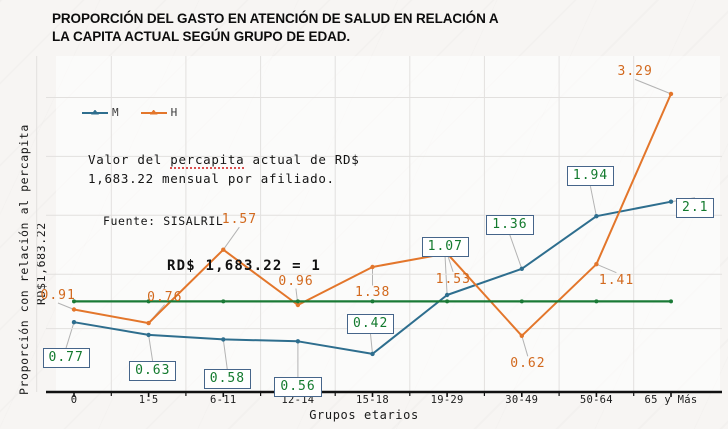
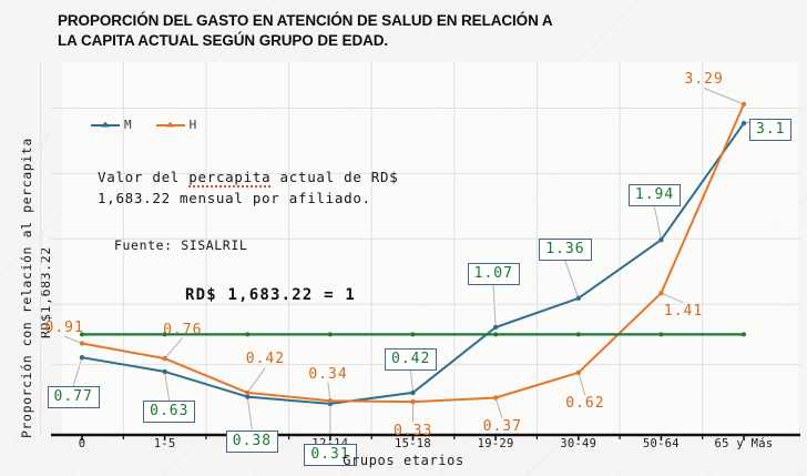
M/6-11: 0.58 -> 0.38
H/6-11: 1.57 -> 0.42
M/12-14: 0.56 -> 0.31
H/12-14: 0.96 -> 0.34
H/15-18: 1.38 -> 0.33
H/19-29: 1.53 -> 0.37
M/65 y Más: 2.1 -> 3.1
